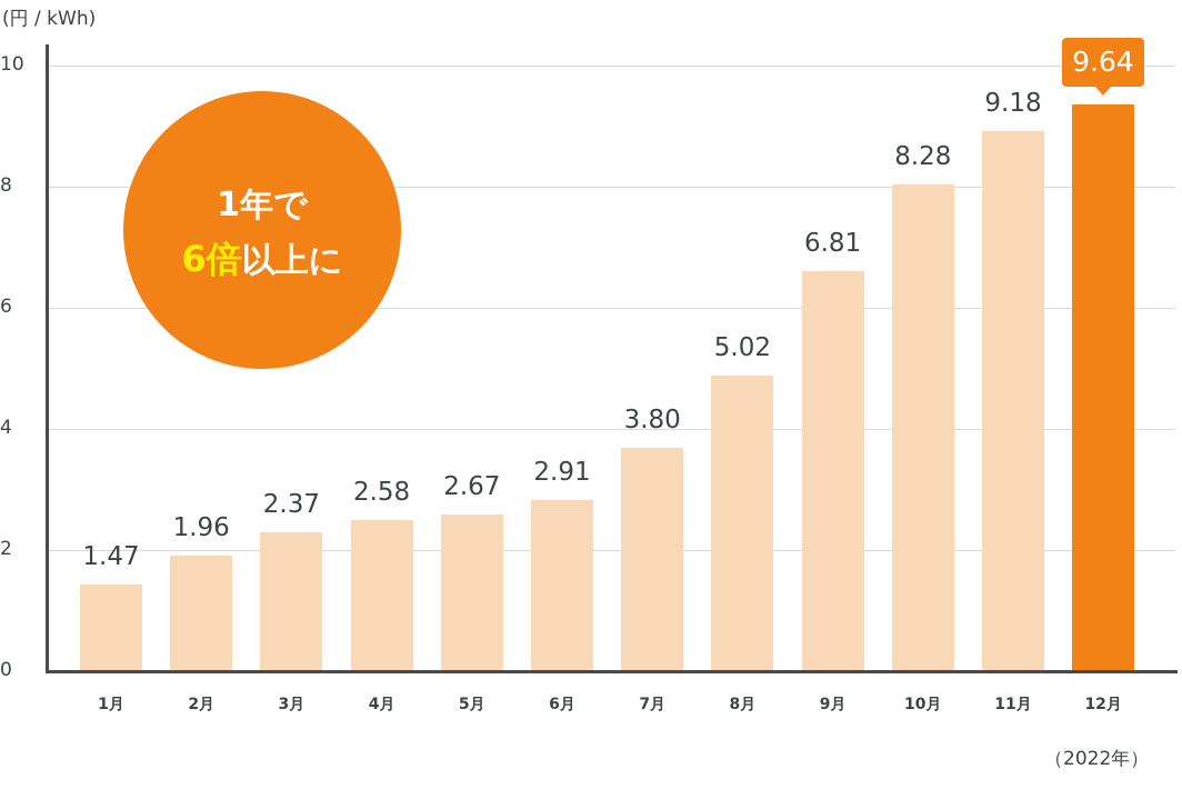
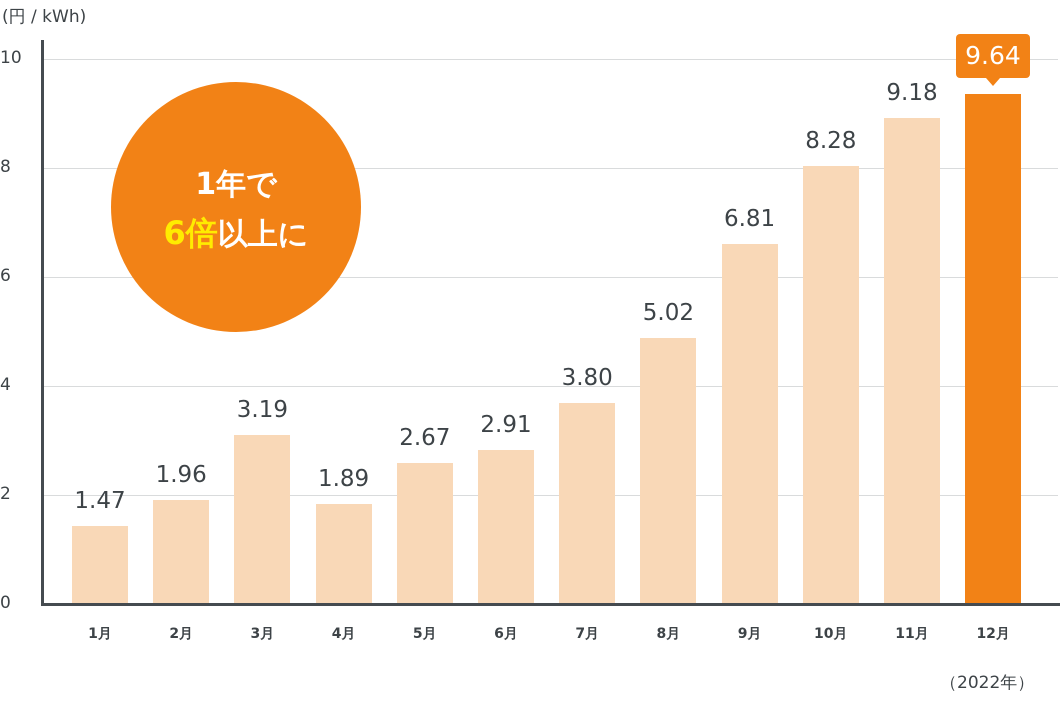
3月: 2.37 -> 3.19
4月: 2.58 -> 1.89
